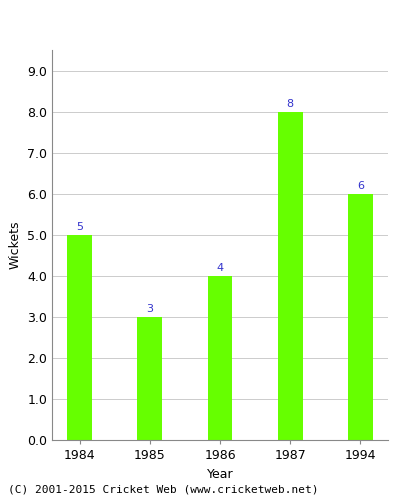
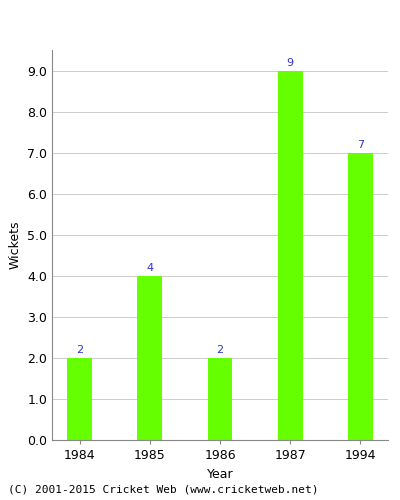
1984: 5 -> 2
1985: 3 -> 4
1986: 4 -> 2
1987: 8 -> 9
1994: 6 -> 7
